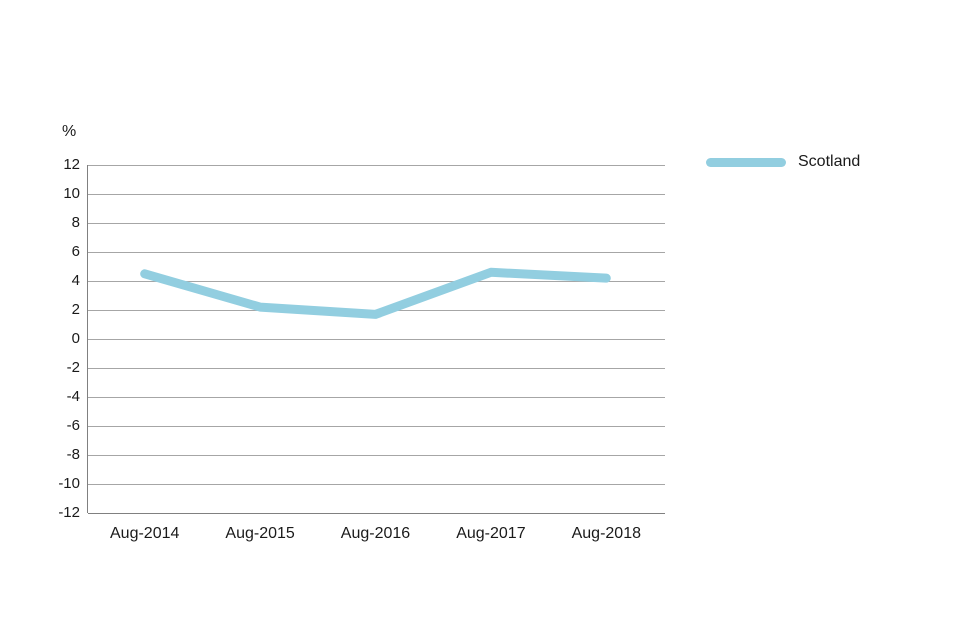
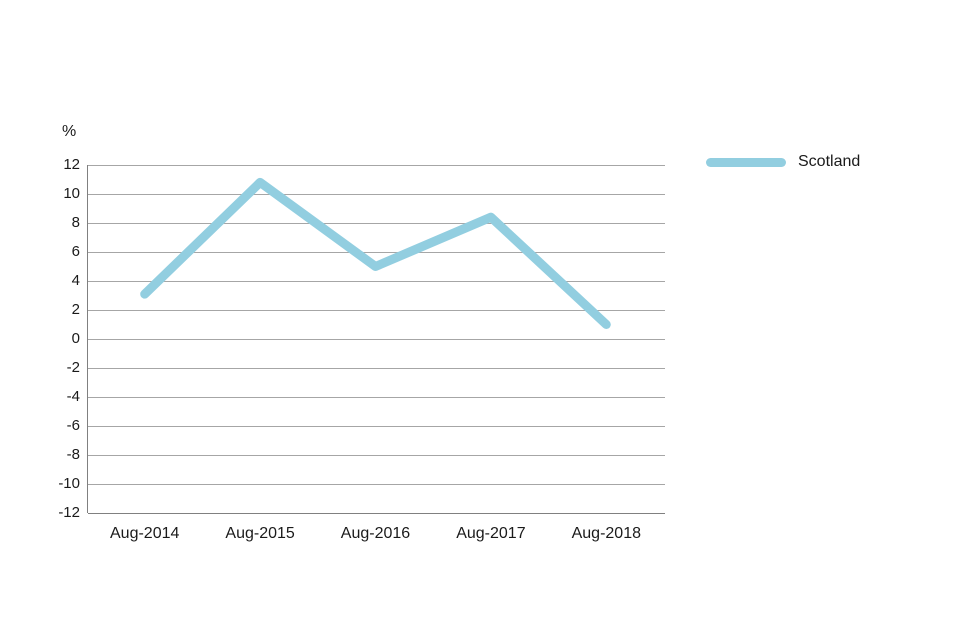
Aug-2014: 4.5 -> 3.1
Aug-2015: 2.2 -> 10.8
Aug-2016: 1.7 -> 5.0
Aug-2017: 4.6 -> 8.4
Aug-2018: 4.2 -> 1.0
